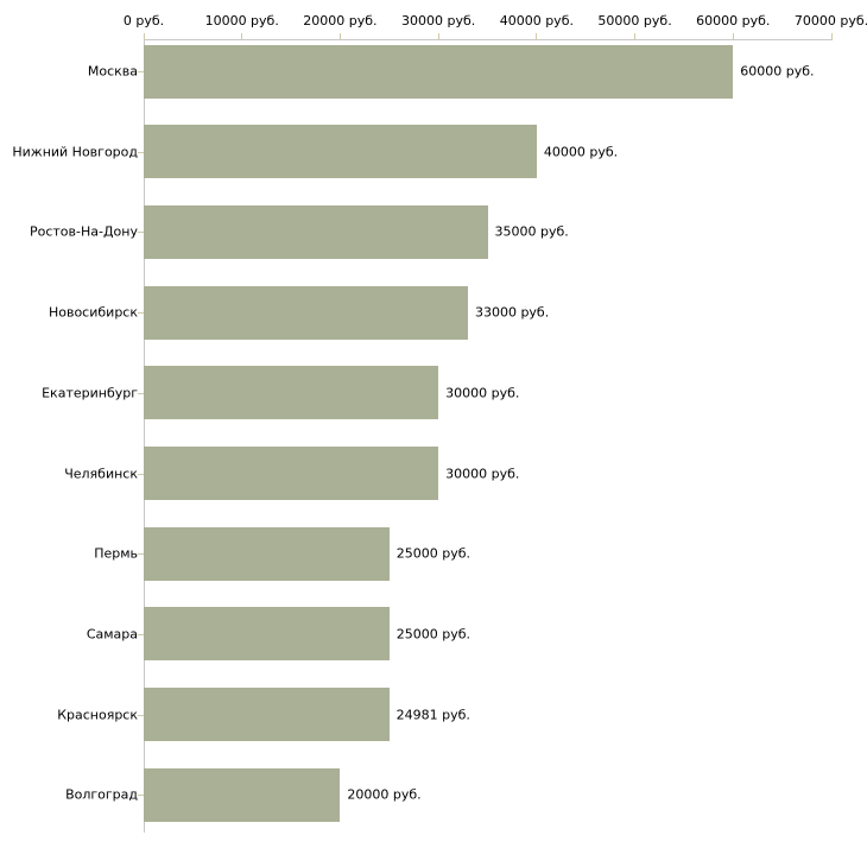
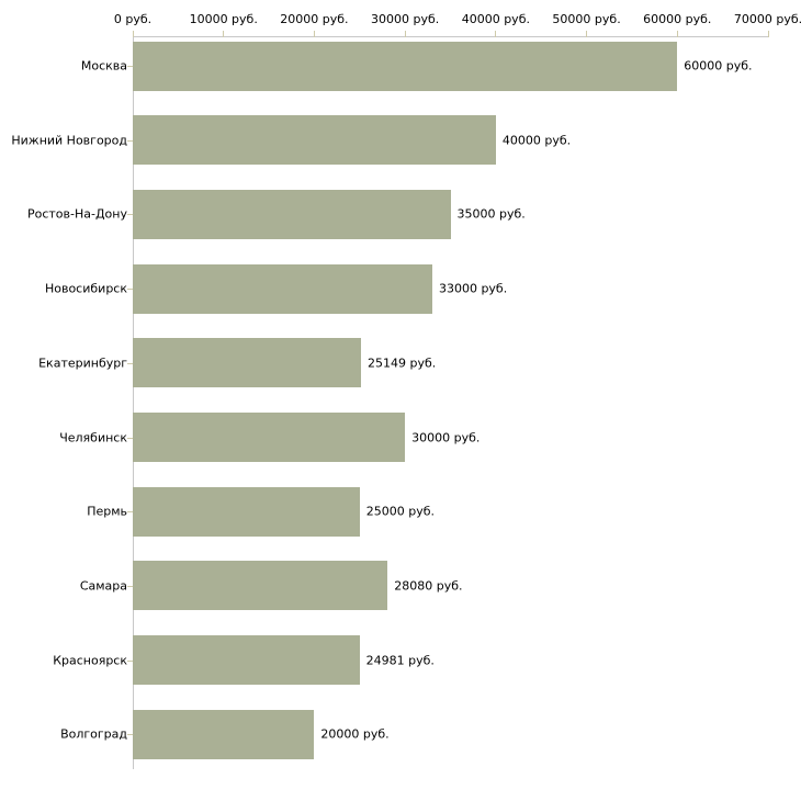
Екатеринбург: 30000 -> 25149
Самара: 25000 -> 28080
